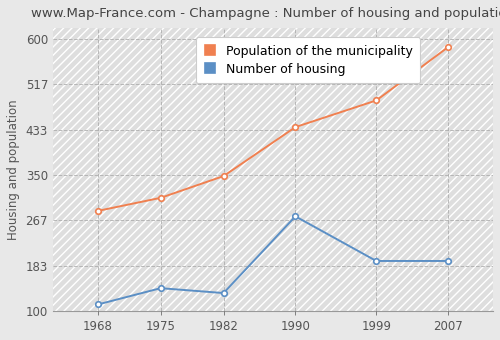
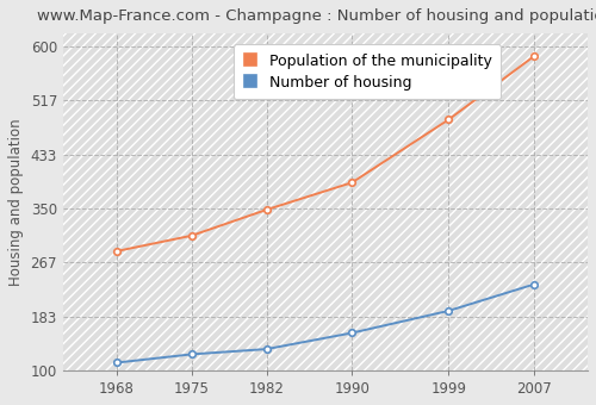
Number of housing/1975: 142 -> 125
Number of housing/1990: 274 -> 158
Population of the municipality/1990: 438 -> 390
Number of housing/2007: 192 -> 233
